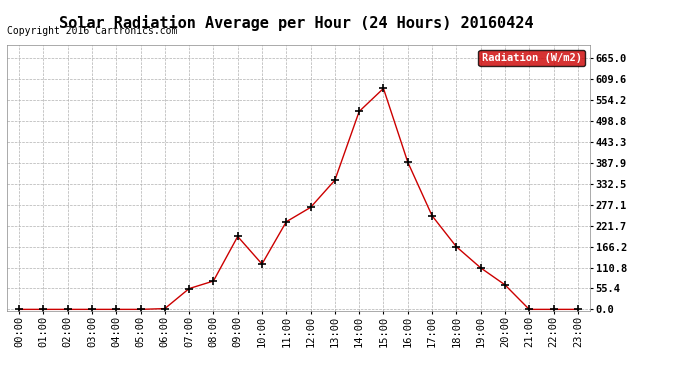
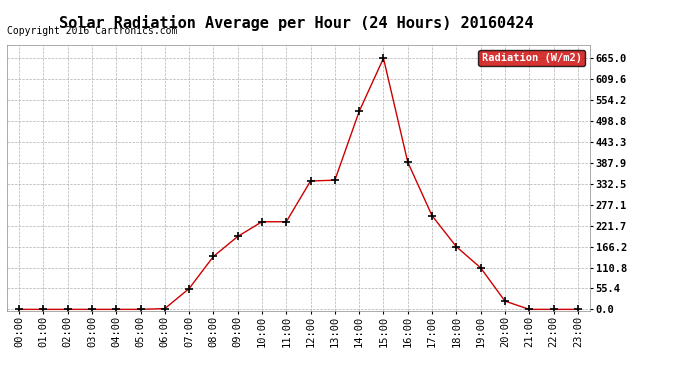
08:00: 75 -> 140
10:00: 120 -> 232
12:00: 270 -> 340
15:00: 585 -> 665
20:00: 65 -> 22
